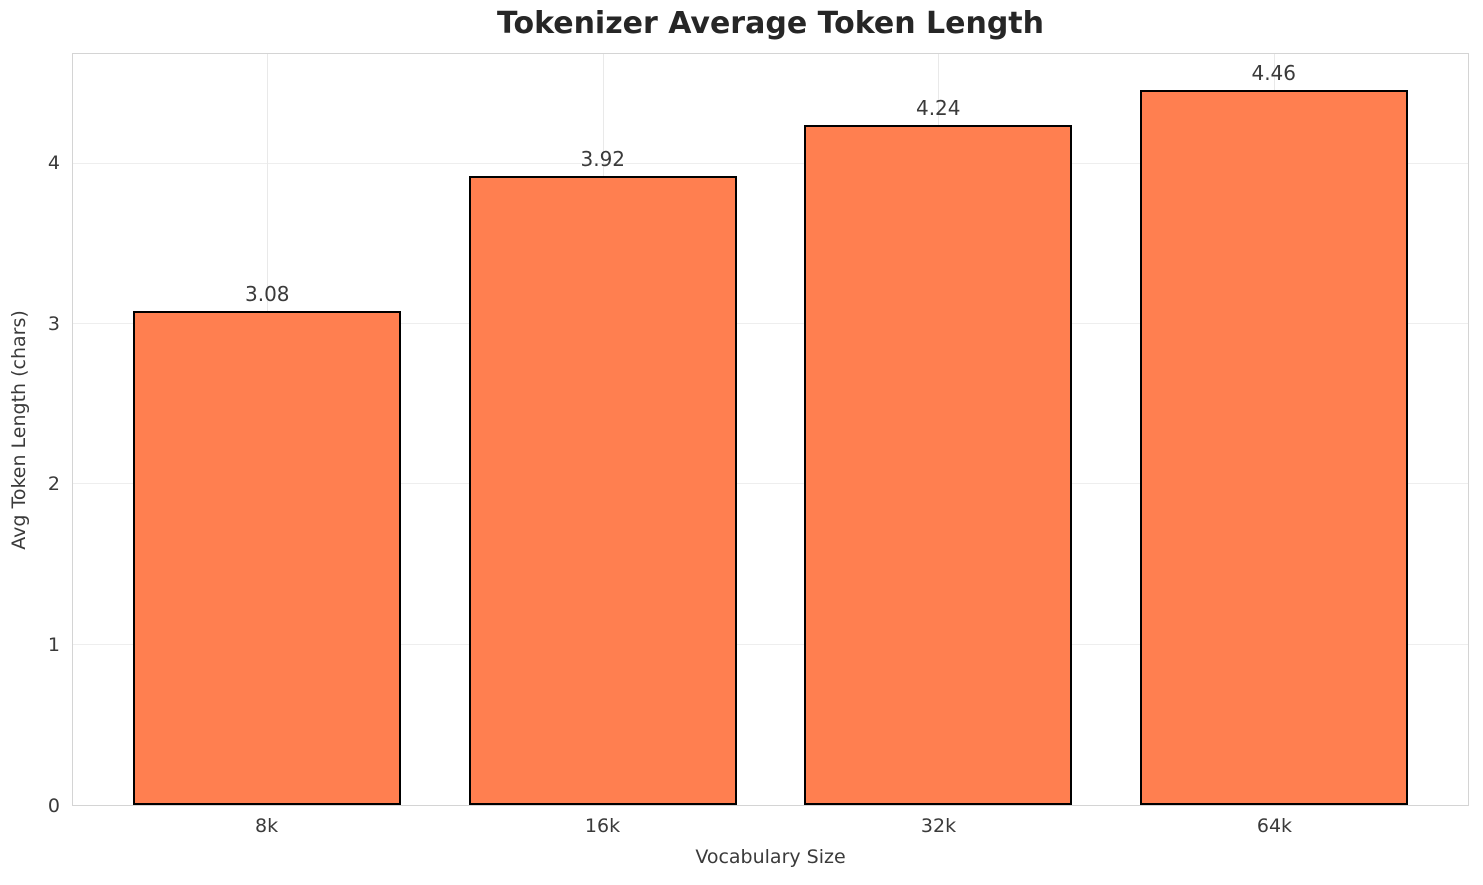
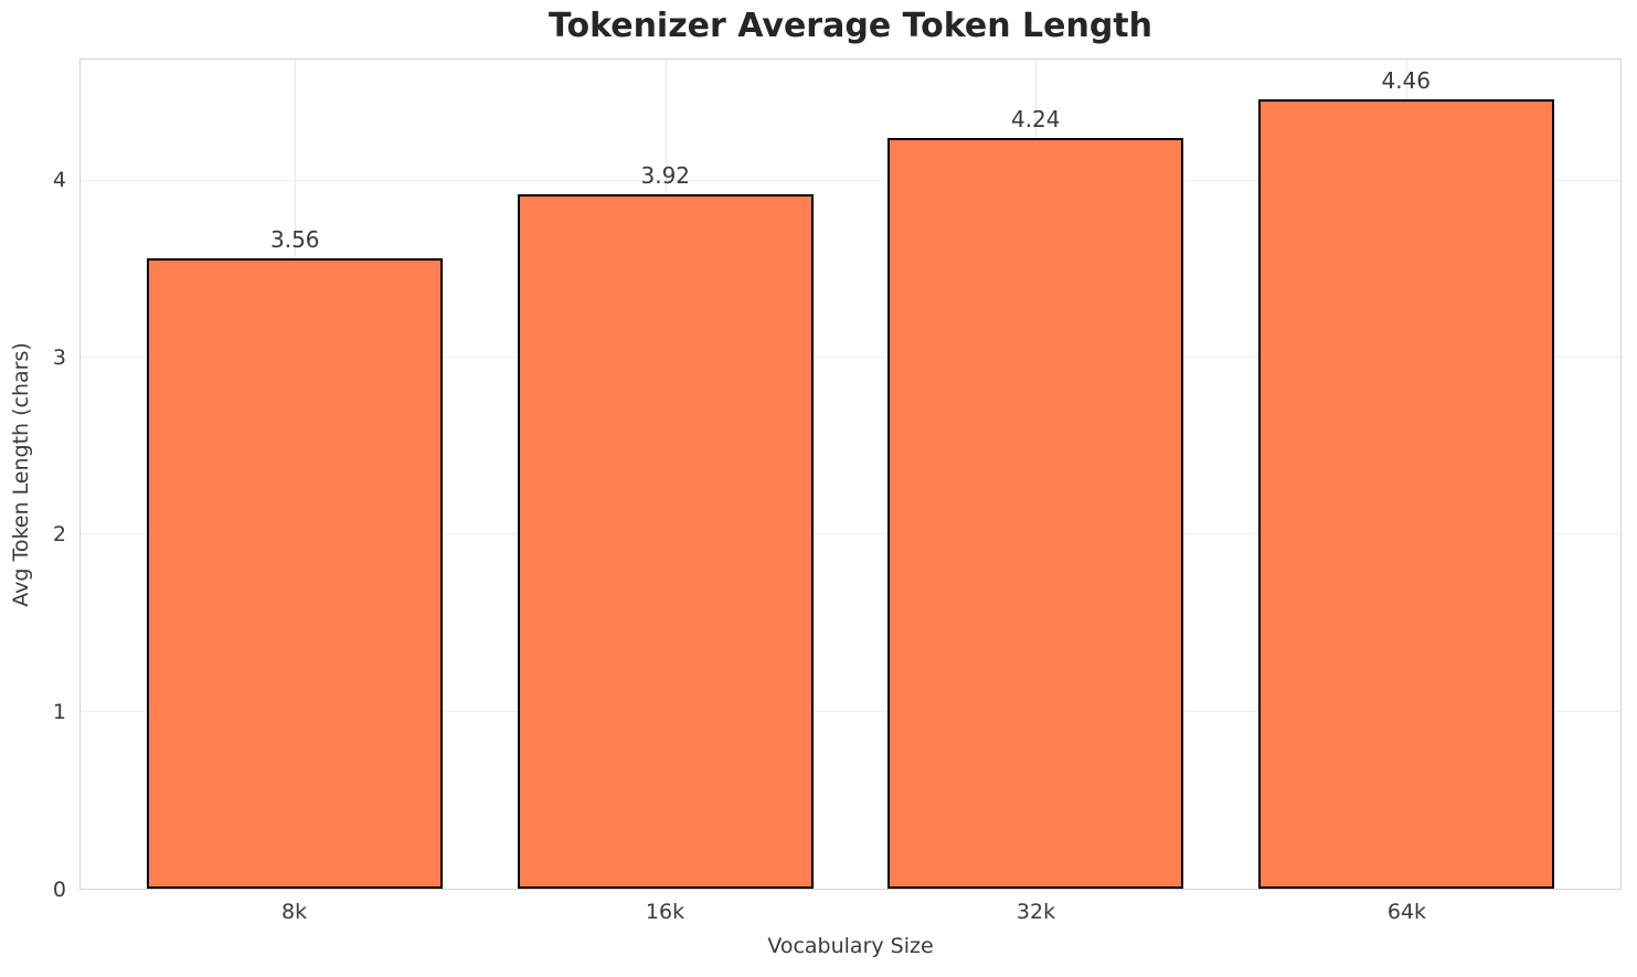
8k: 3.08 -> 3.56
